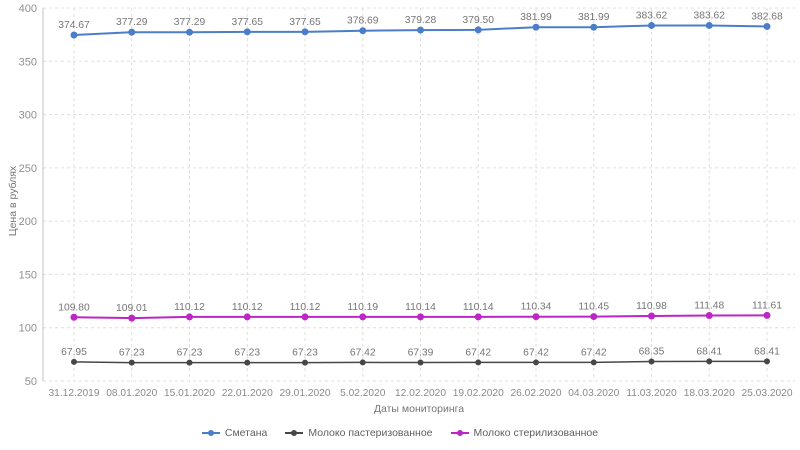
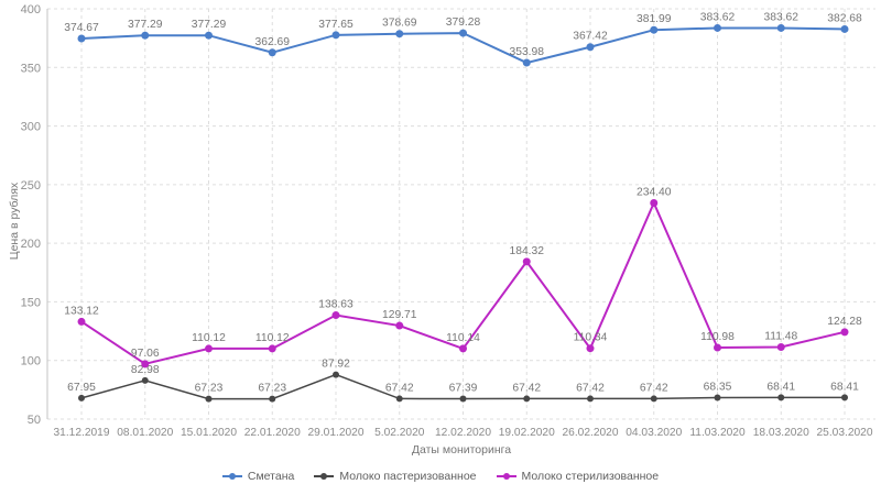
Молоко стерилизованное/31.12.2019: 109.80 -> 133.12
Молоко пастеризованное/08.01.2020: 67.23 -> 82.98
Молоко стерилизованное/08.01.2020: 109.01 -> 97.06
Сметана/22.01.2020: 377.65 -> 362.69
Молоко пастеризованное/29.01.2020: 67.23 -> 87.92
Молоко стерилизованное/29.01.2020: 110.12 -> 138.63
Молоко стерилизованное/5.02.2020: 110.19 -> 129.71
Сметана/19.02.2020: 379.50 -> 353.98
Молоко стерилизованное/19.02.2020: 110.14 -> 184.32
Сметана/26.02.2020: 381.99 -> 367.42
Молоко стерилизованное/04.03.2020: 110.45 -> 234.40
Молоко стерилизованное/25.03.2020: 111.61 -> 124.28
